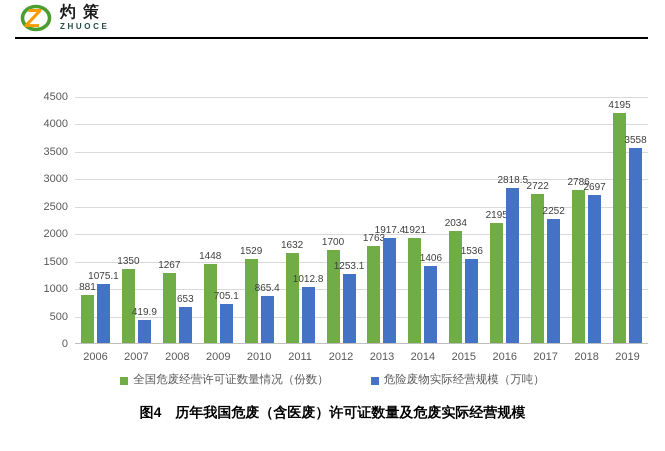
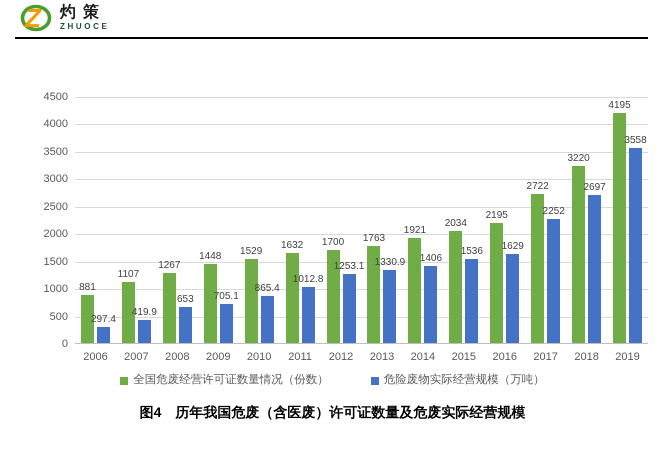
危险废物实际经营规模（万吨）/2006: 1075.1 -> 297.4
全国危废经营许可证数量情况（份数）/2007: 1350 -> 1107
危险废物实际经营规模（万吨）/2013: 1917.4 -> 1330.9
危险废物实际经营规模（万吨）/2016: 2818.5 -> 1629
全国危废经营许可证数量情况（份数）/2018: 2786 -> 3220
